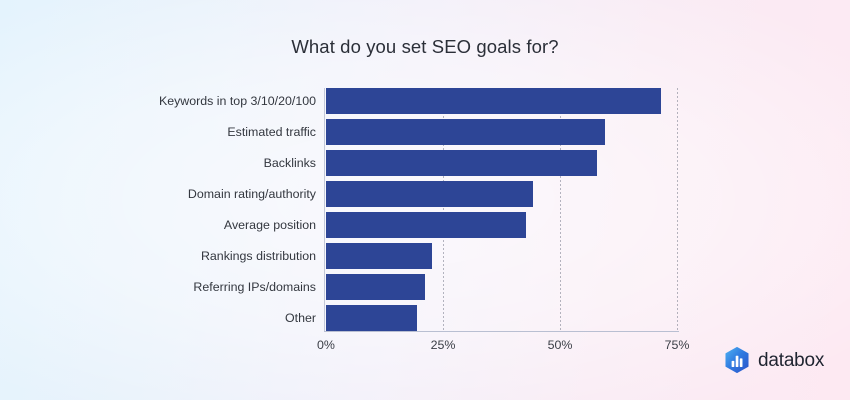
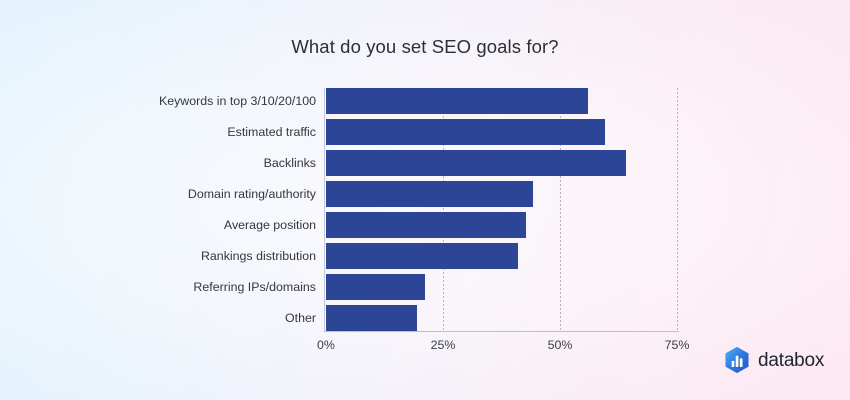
Keywords in top 3/10/20/100: 72% -> 56%
Backlinks: 58% -> 64%
Rankings distribution: 23% -> 41%
